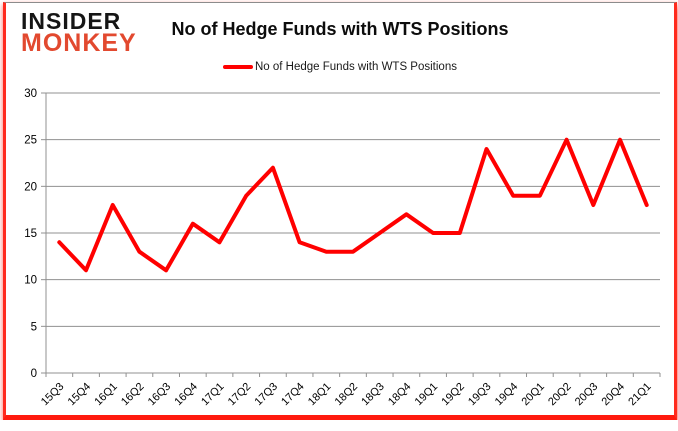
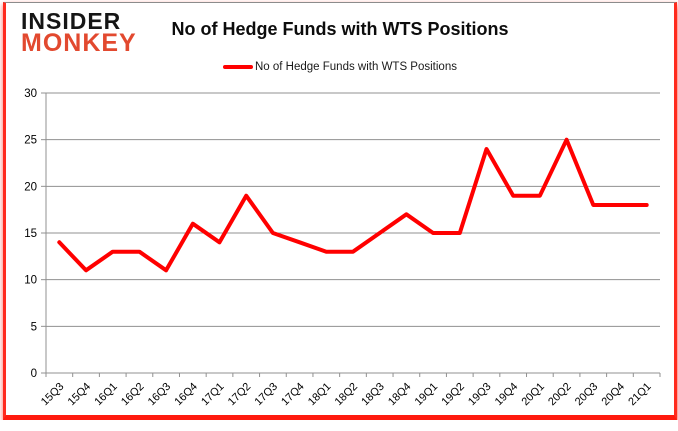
16Q1: 18 -> 13
17Q3: 22 -> 15
20Q4: 25 -> 18
